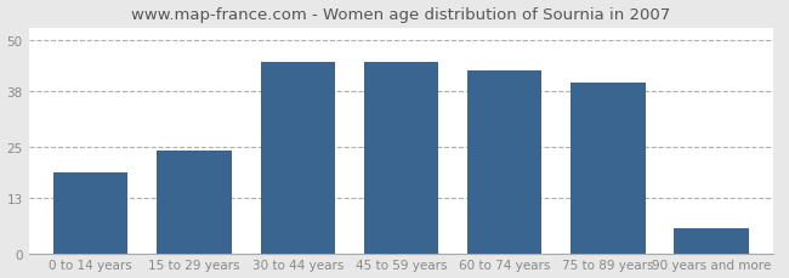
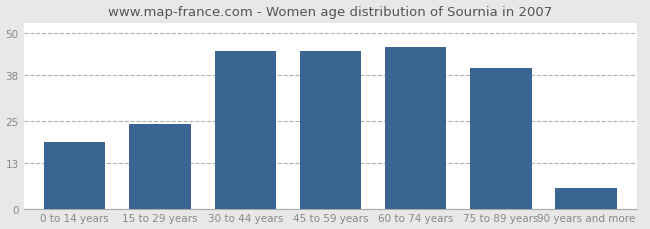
60 to 74 years: 43 -> 46
